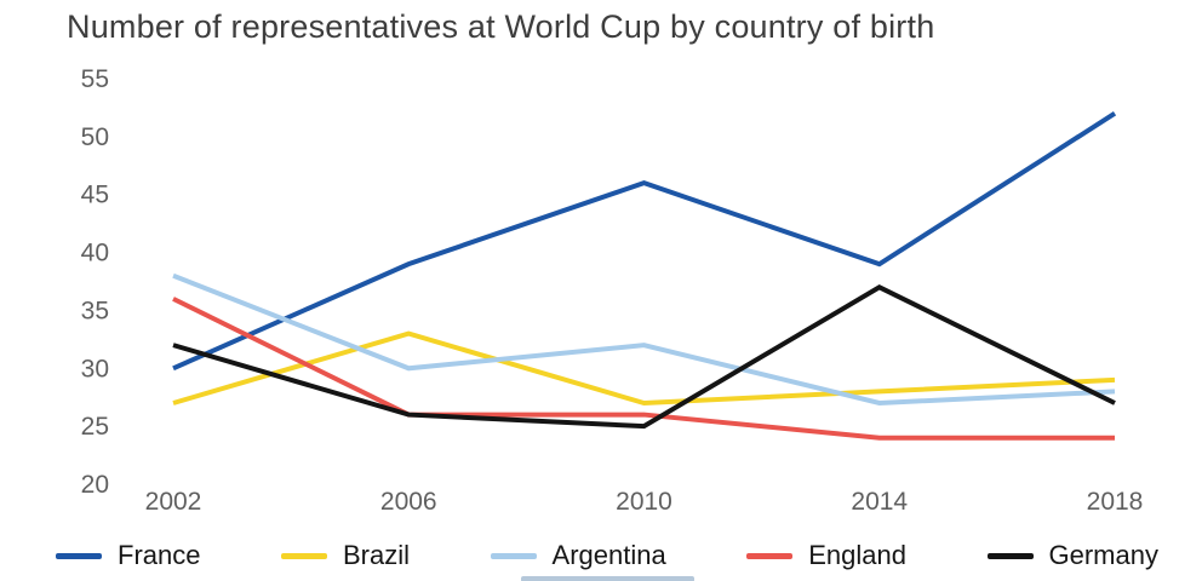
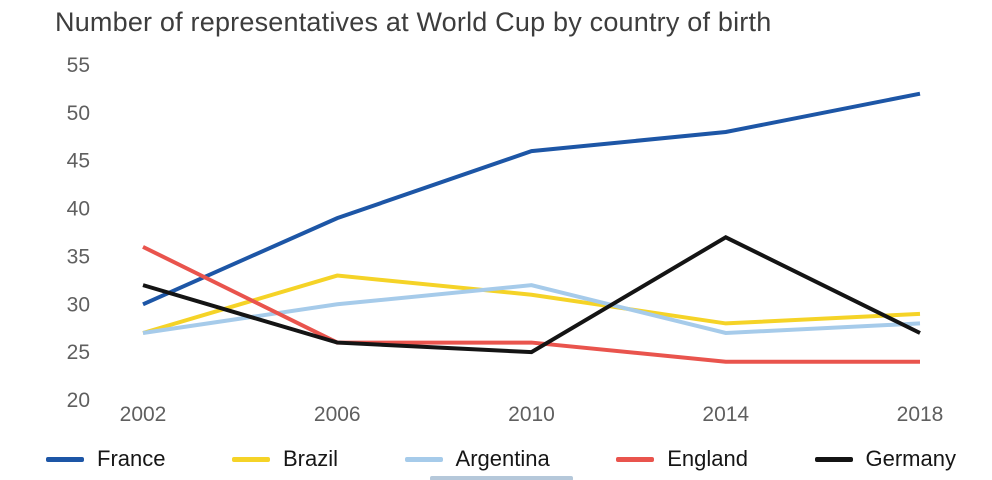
Argentina/2002: 38 -> 27
Brazil/2010: 27 -> 31
France/2014: 39 -> 48
